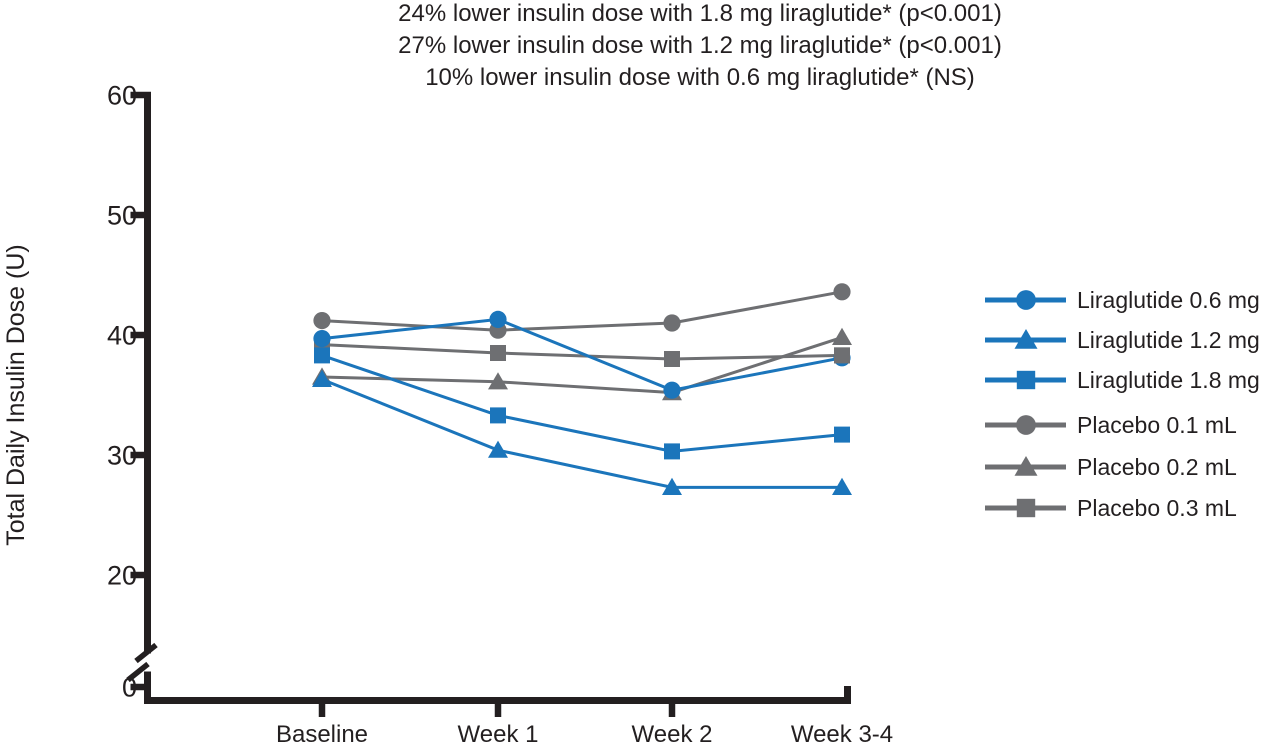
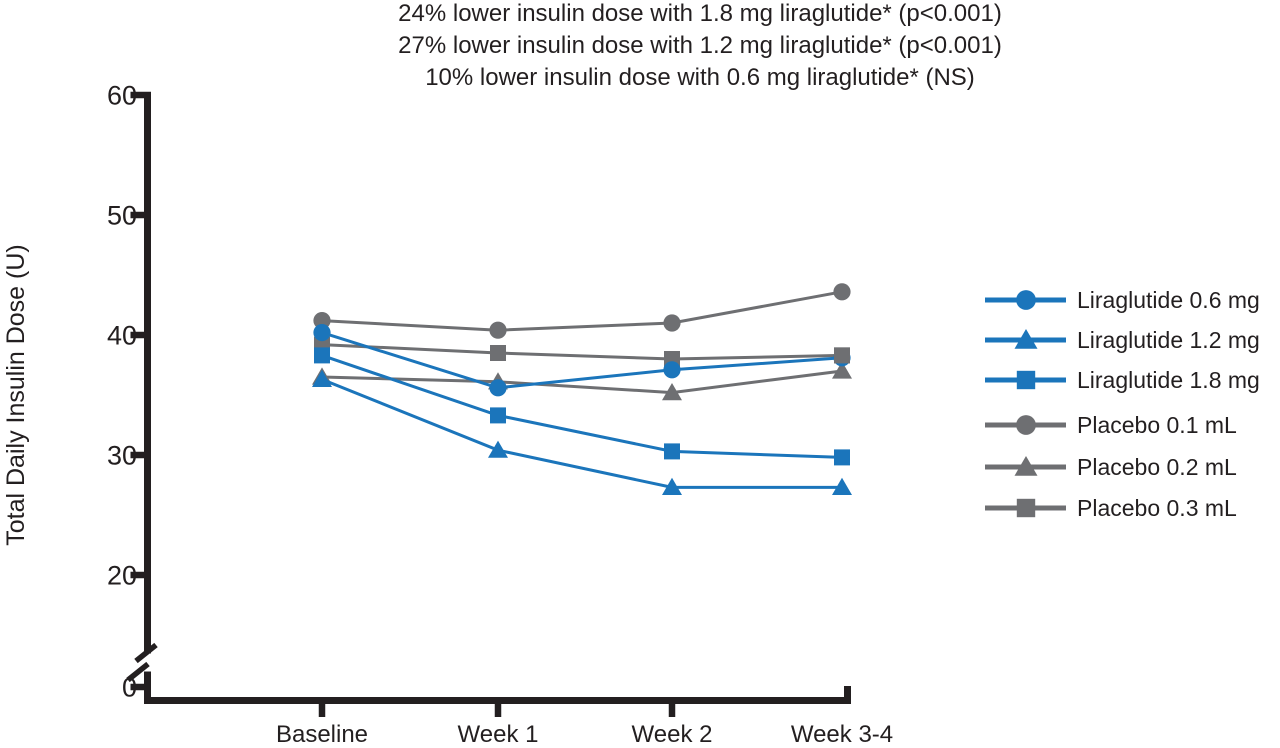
Liraglutide 0.6 mg/Baseline: 39.7 -> 40.2
Liraglutide 0.6 mg/Week 1: 41.3 -> 35.6
Liraglutide 0.6 mg/Week 2: 35.4 -> 37.1
Liraglutide 1.8 mg/Week 3-4: 31.7 -> 29.8
Placebo 0.2 mL/Week 3-4: 39.8 -> 37.0
